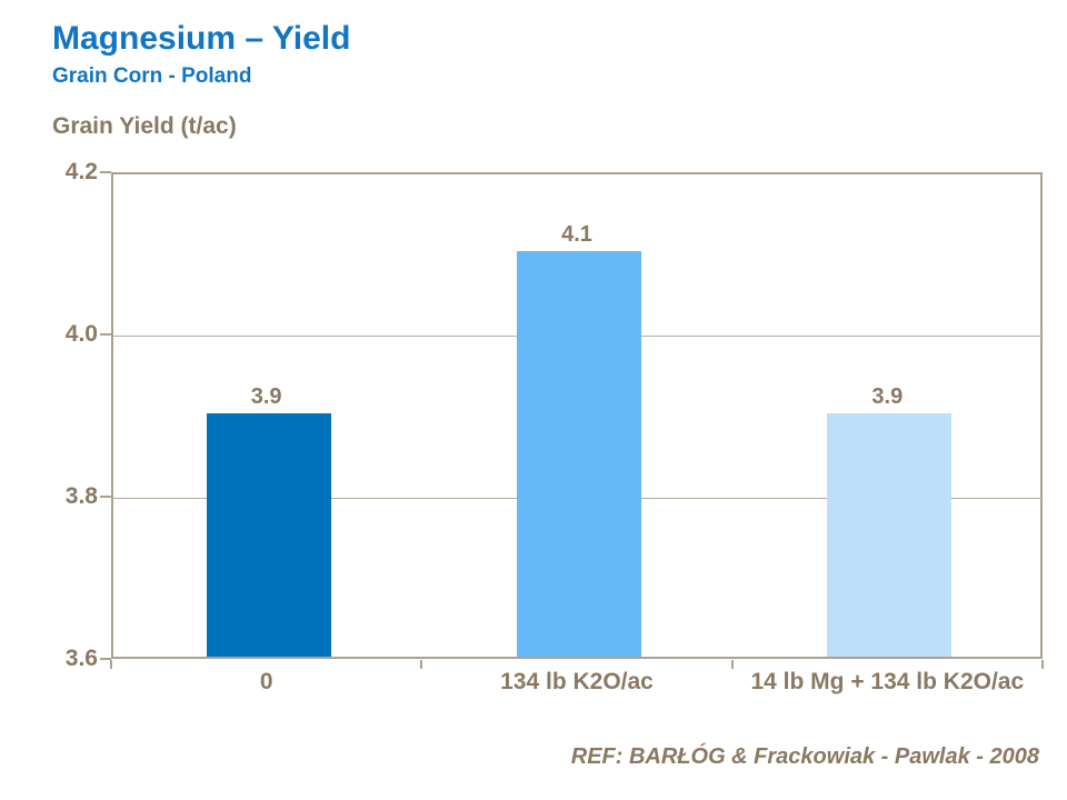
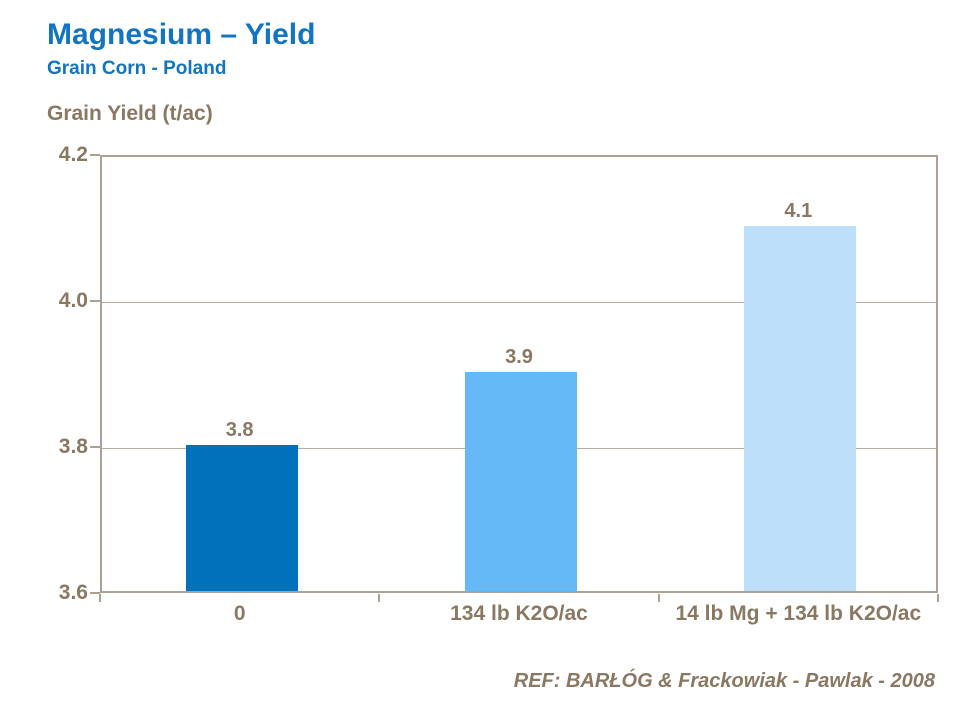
0: 3.9 -> 3.8
134 lb K2O/ac: 4.1 -> 3.9
14 lb Mg + 134 lb K2O/ac: 3.9 -> 4.1
